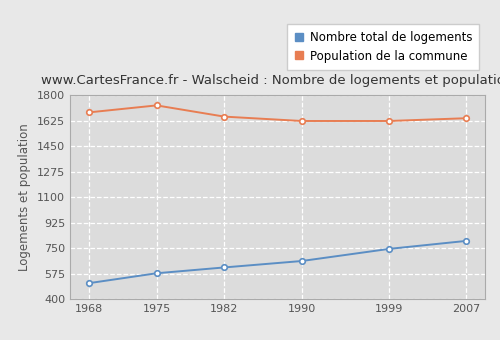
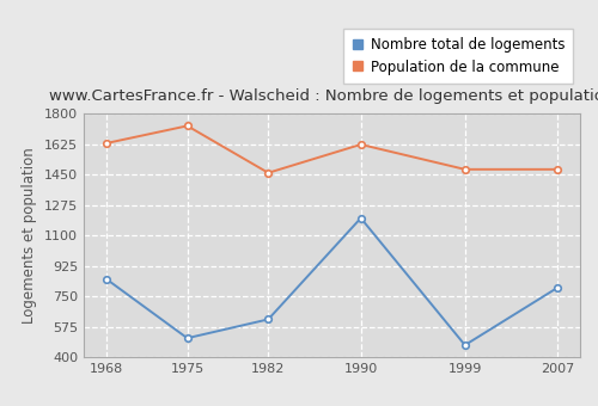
Nombre total de logements/1968: 510 -> 850
Population de la commune/1968: 1680 -> 1630
Nombre total de logements/1975: 580 -> 510
Population de la commune/1982: 1650 -> 1460
Nombre total de logements/1990: 660 -> 1200
Nombre total de logements/1999: 740 -> 470
Population de la commune/1999: 1620 -> 1480
Population de la commune/2007: 1640 -> 1480
